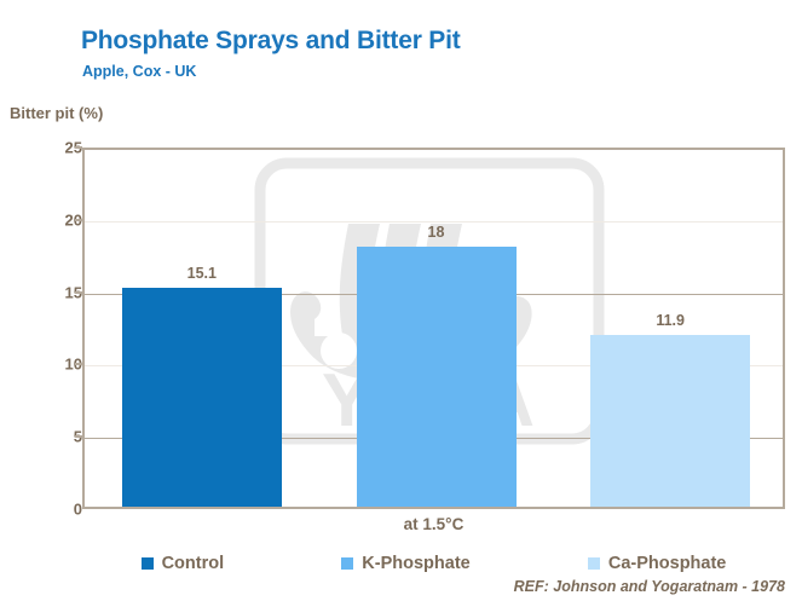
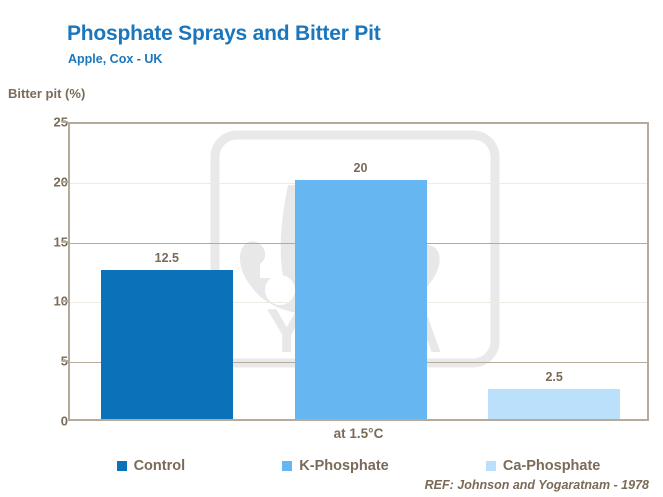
Control: 15.1 -> 12.5
K-Phosphate: 18 -> 20
Ca-Phosphate: 11.9 -> 2.5
